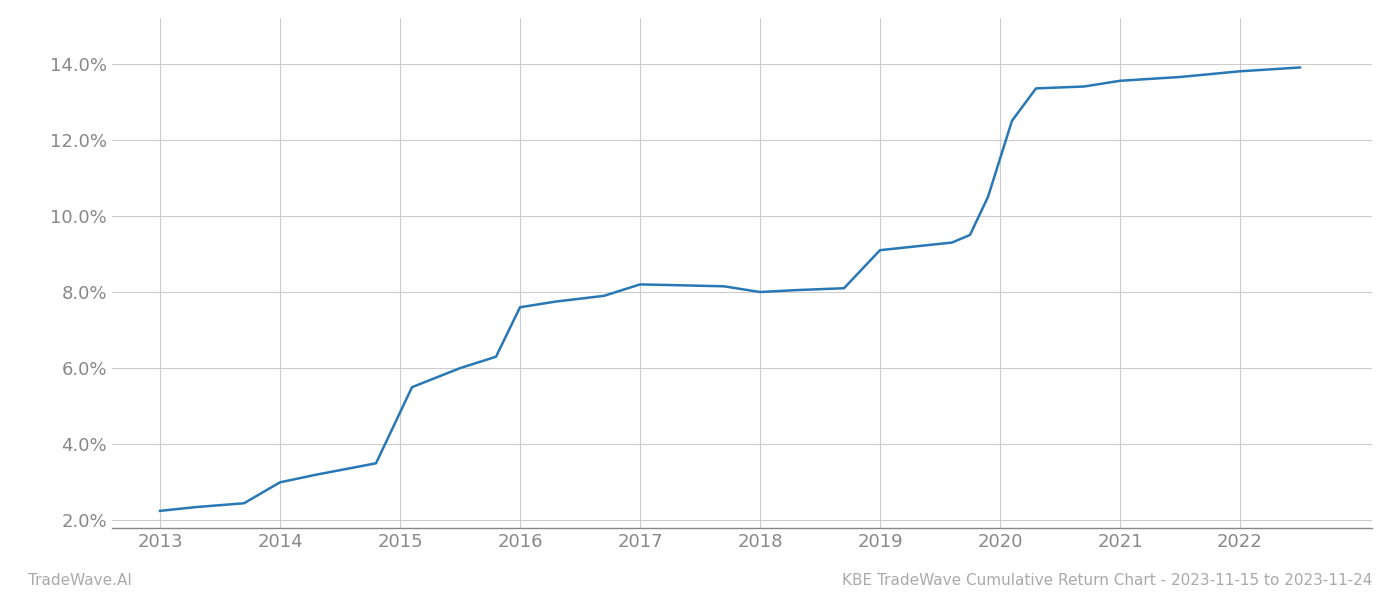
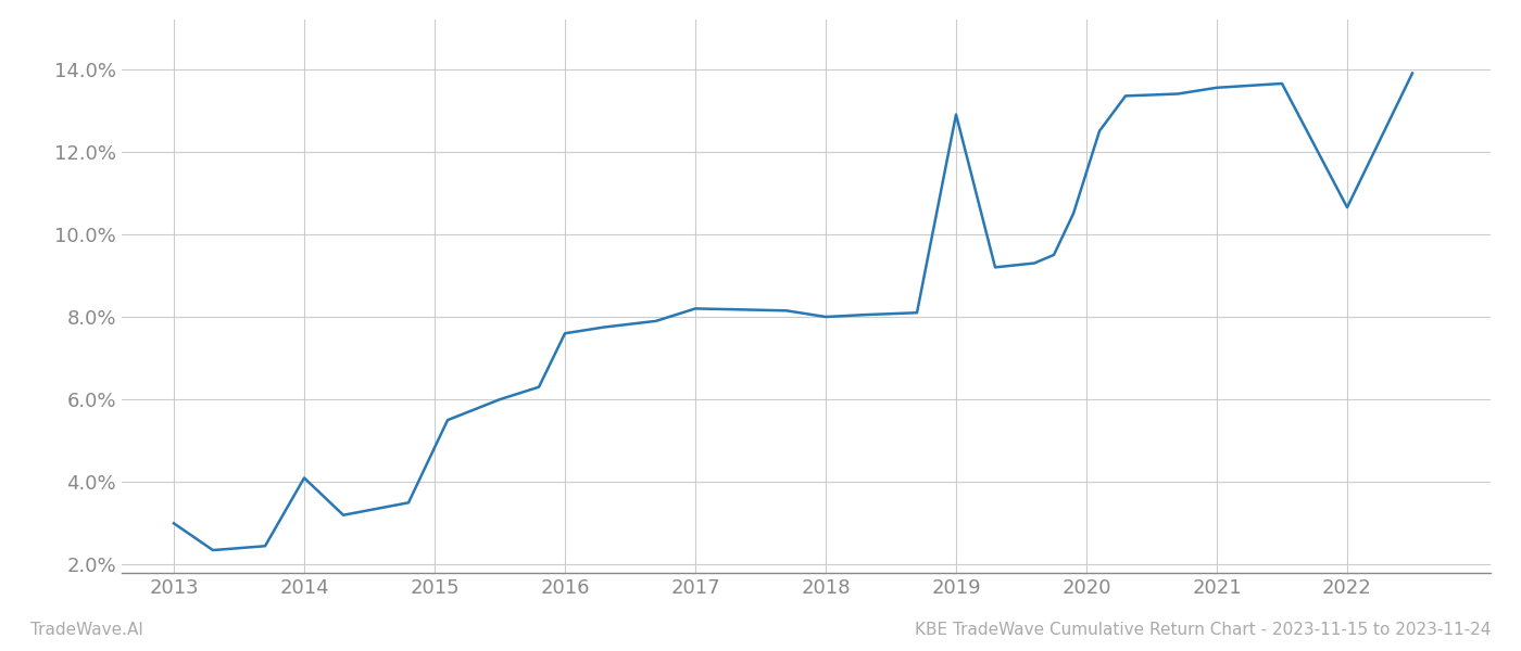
2013: 2.25% -> 3.00%
2014: 3.00% -> 4.10%
2019: 9.10% -> 12.90%
2022: 13.80% -> 10.65%
